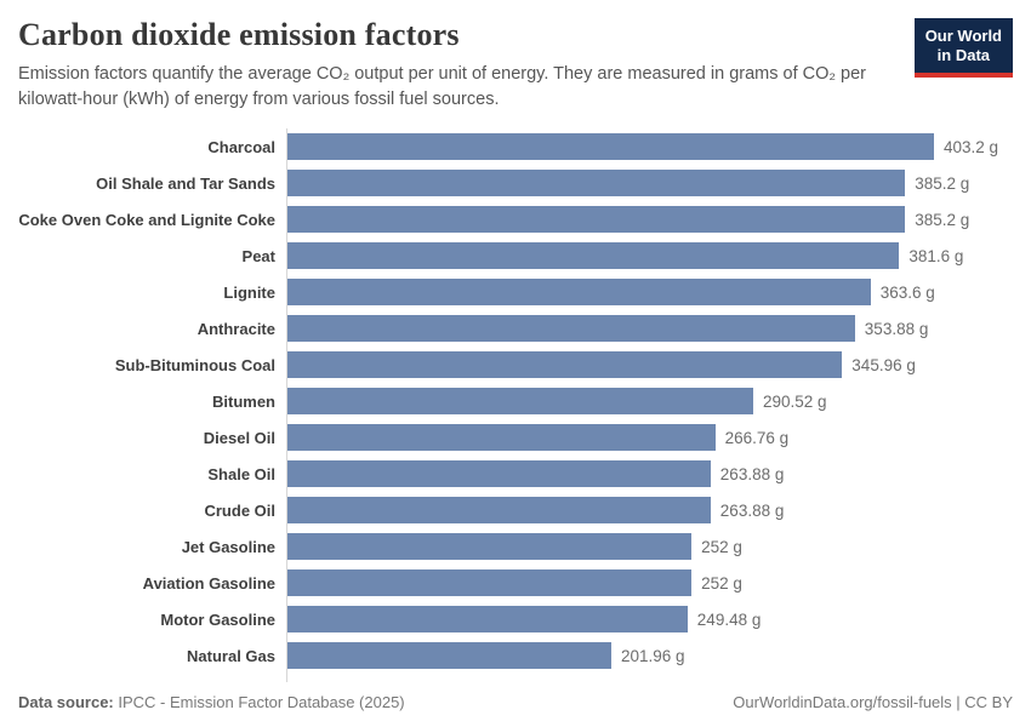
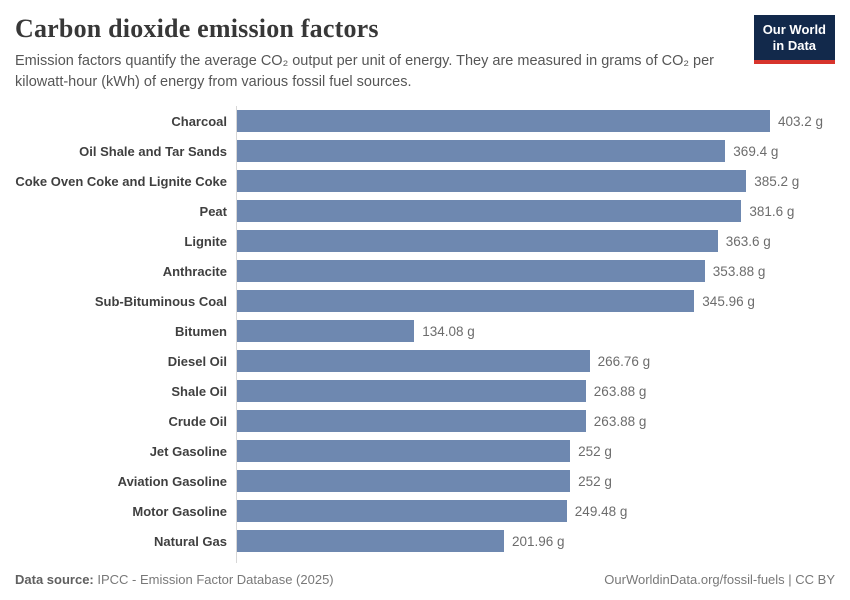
Oil Shale and Tar Sands: 385.2 -> 369.4
Bitumen: 290.52 -> 134.08
